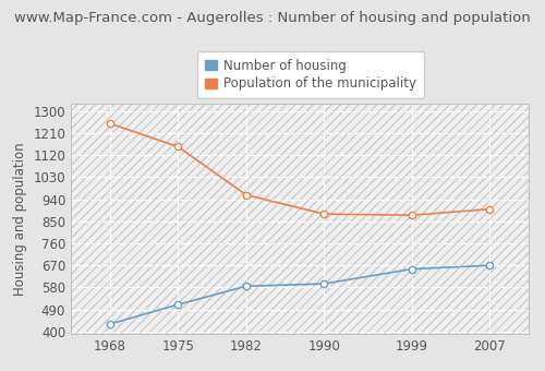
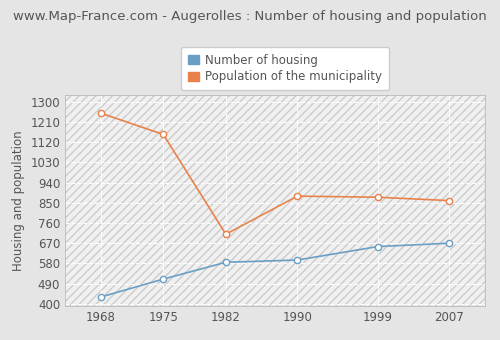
Population of the municipality/1982: 958 -> 710
Population of the municipality/2007: 900 -> 860
